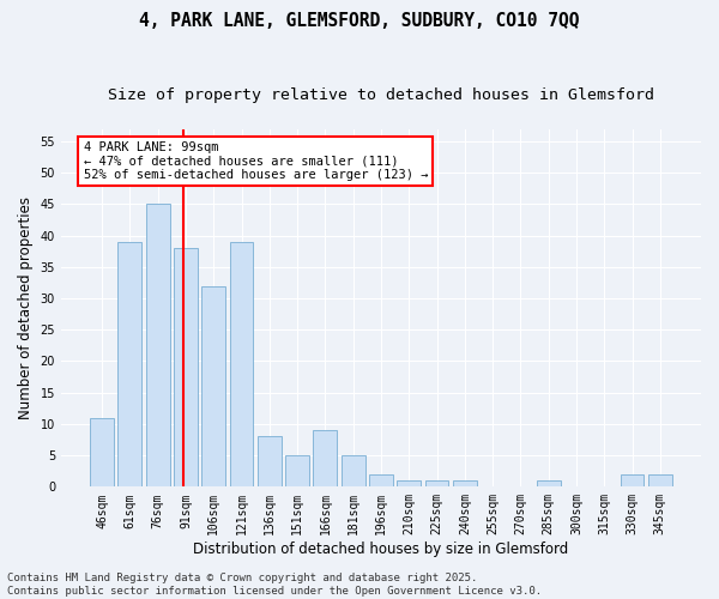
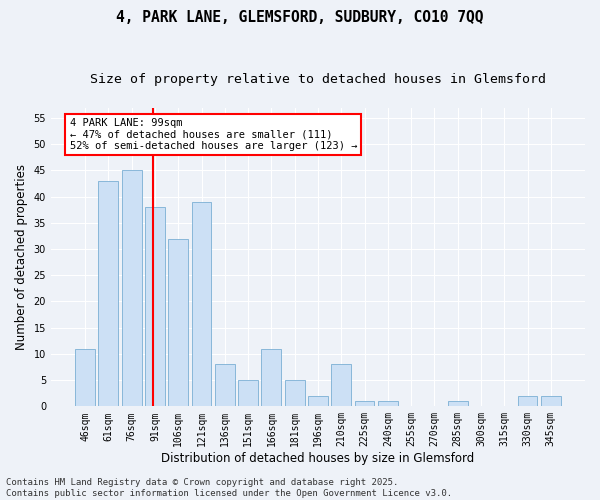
61sqm: 39 -> 43
166sqm: 9 -> 11
210sqm: 1 -> 8
